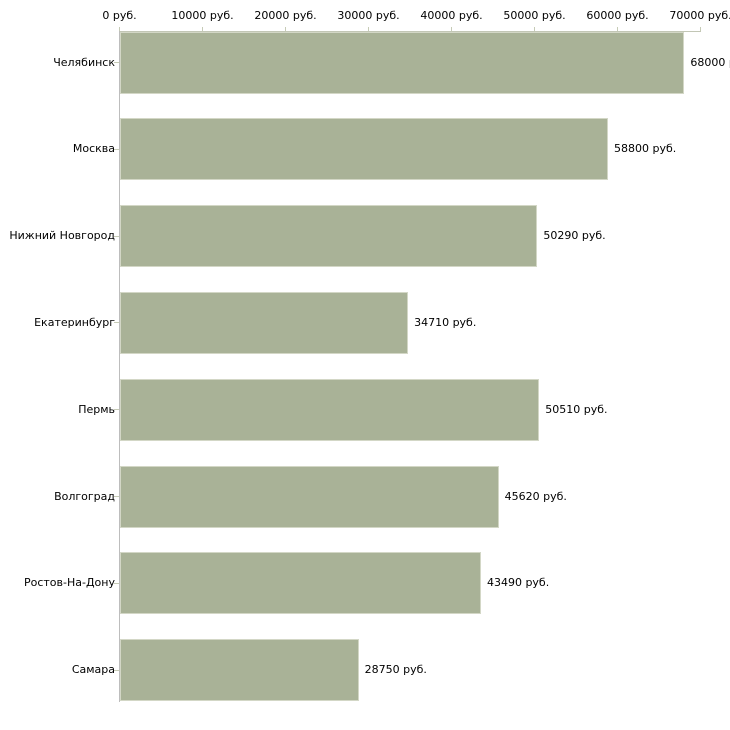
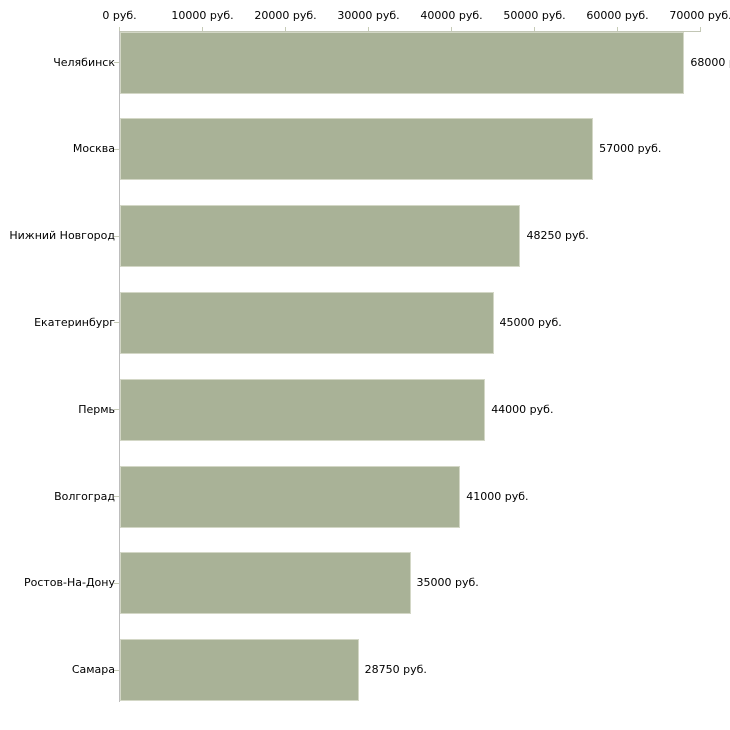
Москва: 58800 -> 57000
Нижний Новгород: 50290 -> 48250
Екатеринбург: 34710 -> 45000
Пермь: 50510 -> 44000
Волгоград: 45620 -> 41000
Ростов-На-Дону: 43490 -> 35000
